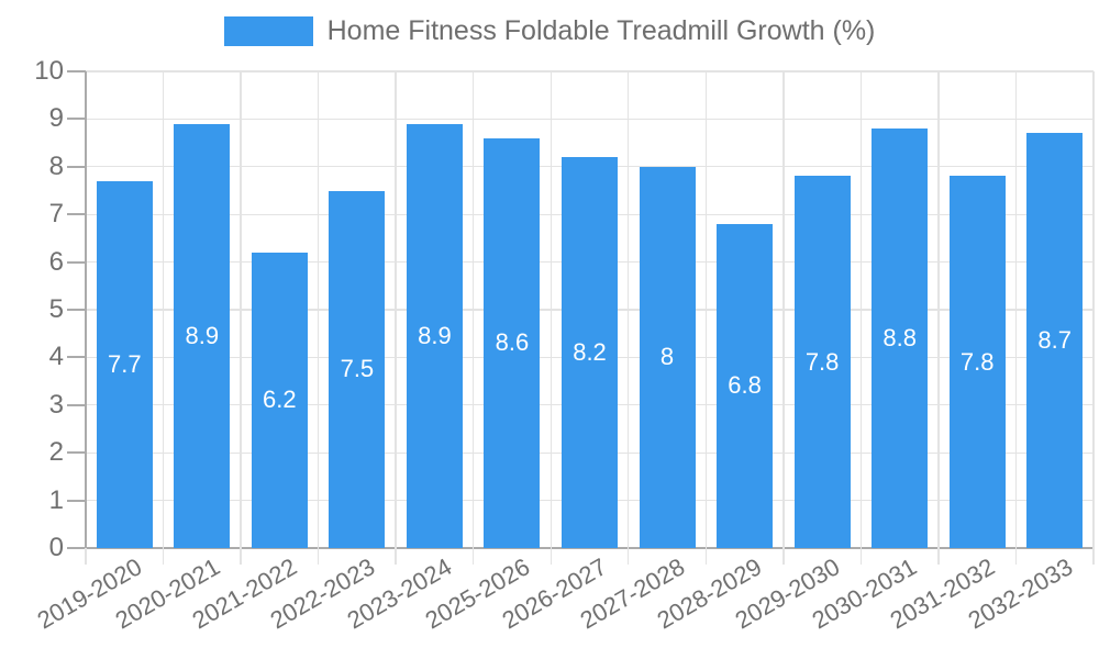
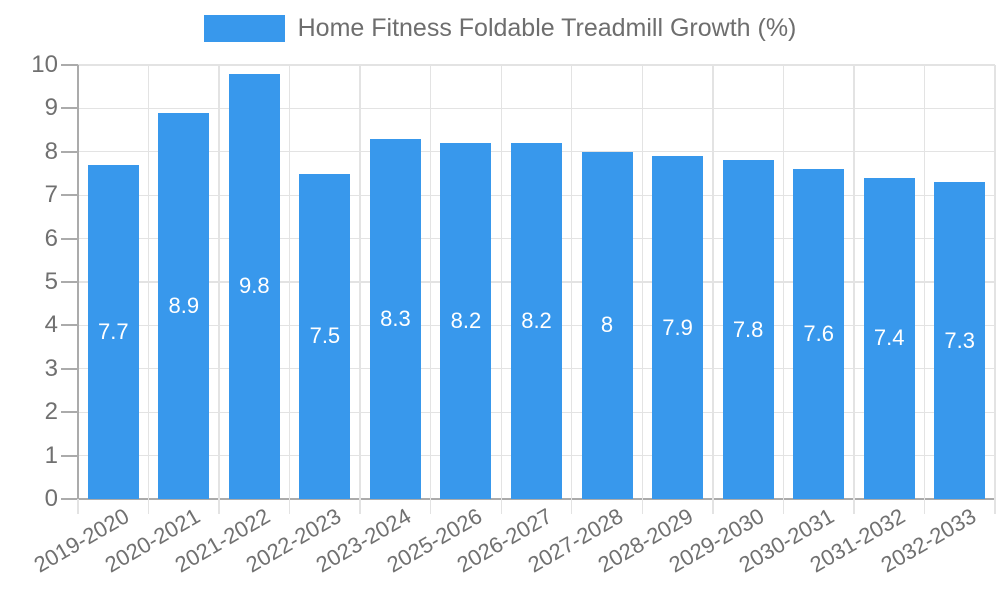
2021-2022: 6.2 -> 9.8
2023-2024: 8.9 -> 8.3
2025-2026: 8.6 -> 8.2
2028-2029: 6.8 -> 7.9
2030-2031: 8.8 -> 7.6
2031-2032: 7.8 -> 7.4
2032-2033: 8.7 -> 7.3
